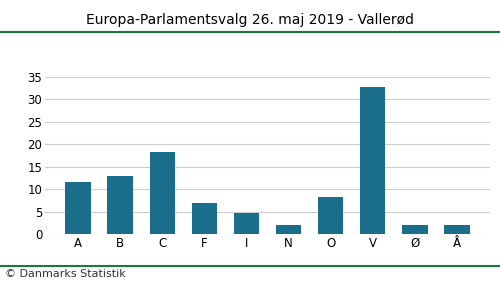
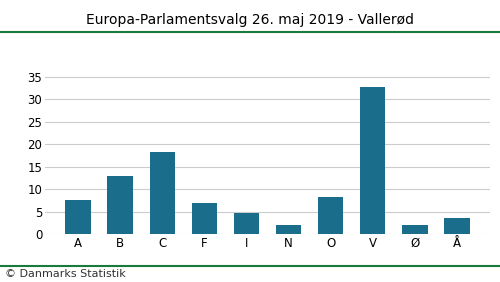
A: 11.5 -> 7.5
Å: 2.0 -> 3.5
